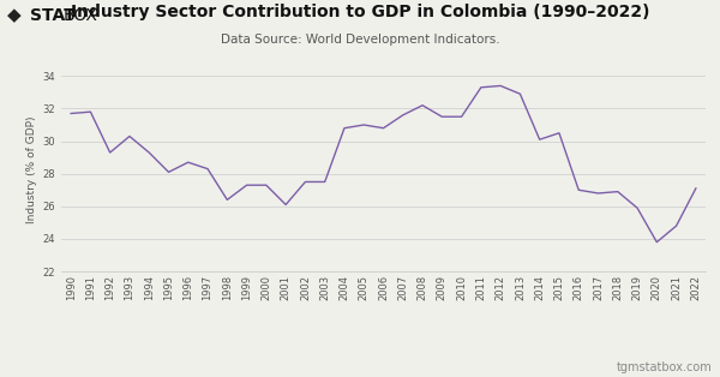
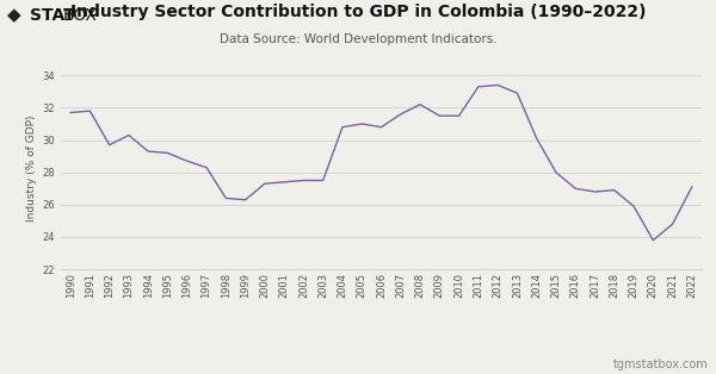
1992: 29.3 -> 29.7
1995: 28.1 -> 29.2
1999: 27.3 -> 26.3
2001: 26.1 -> 27.4
2015: 30.5 -> 28.0
